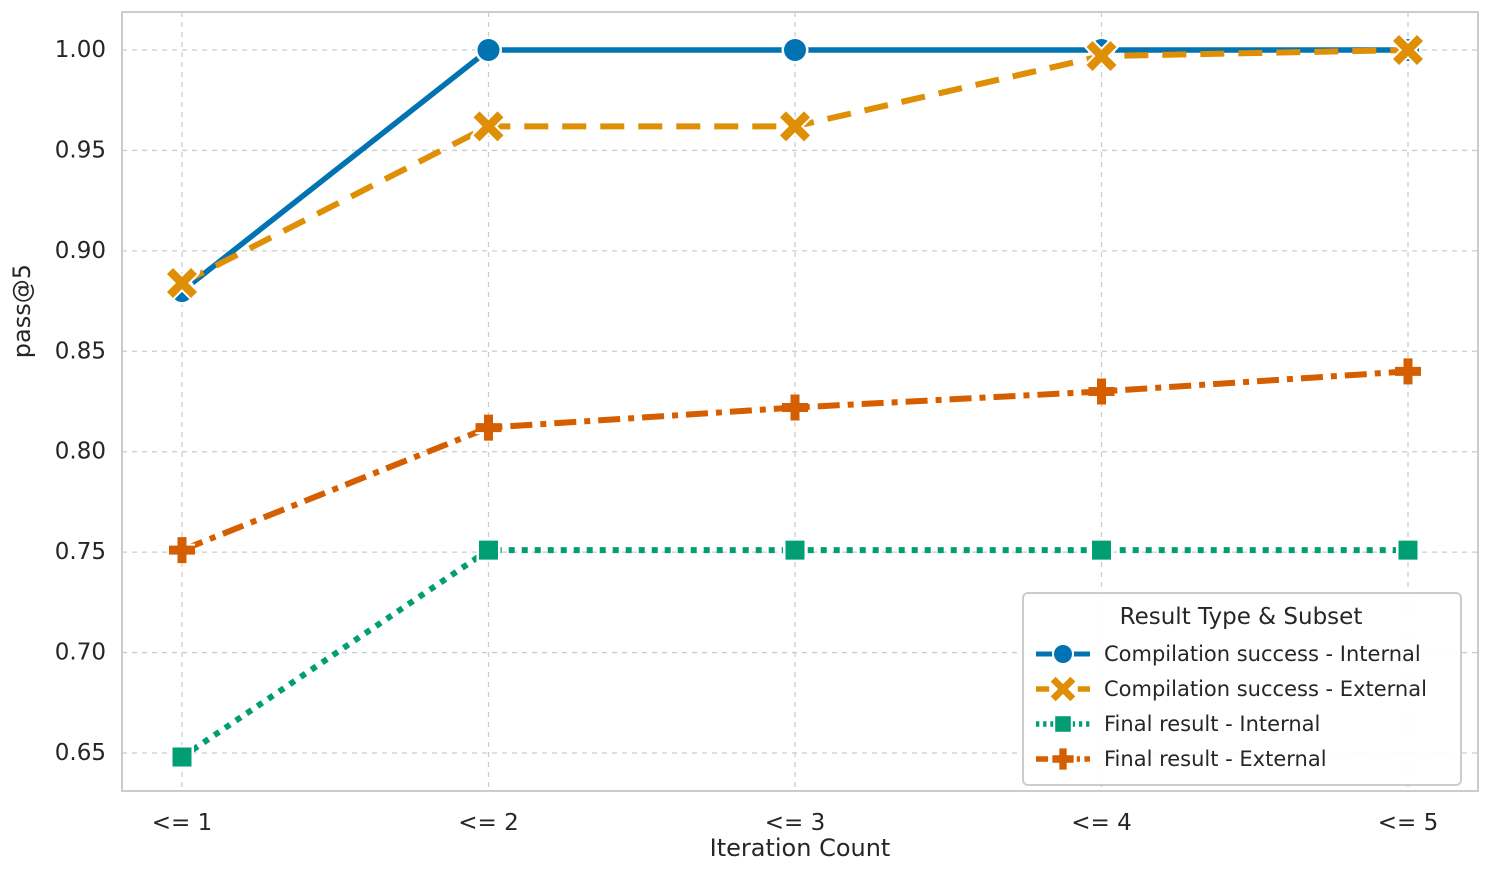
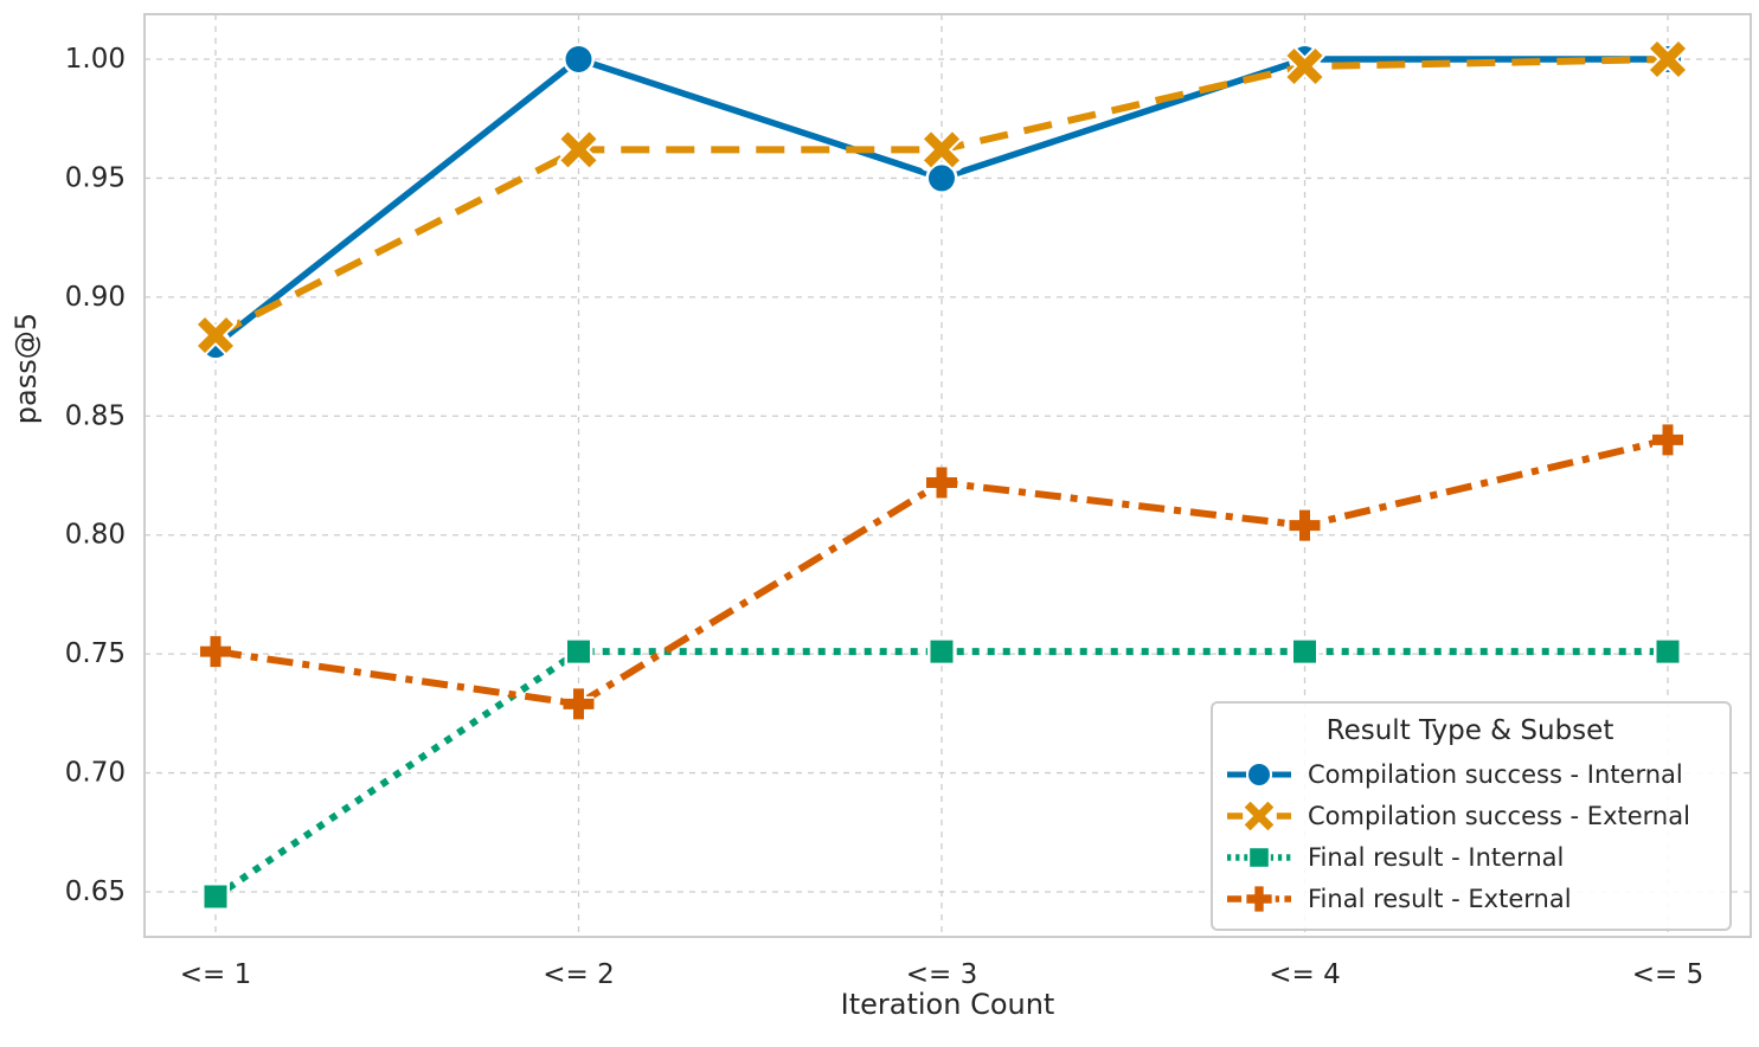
Final result - External/<= 2: 0.812 -> 0.729
Compilation success - Internal/<= 3: 1.00 -> 0.95
Final result - External/<= 4: 0.830 -> 0.804
